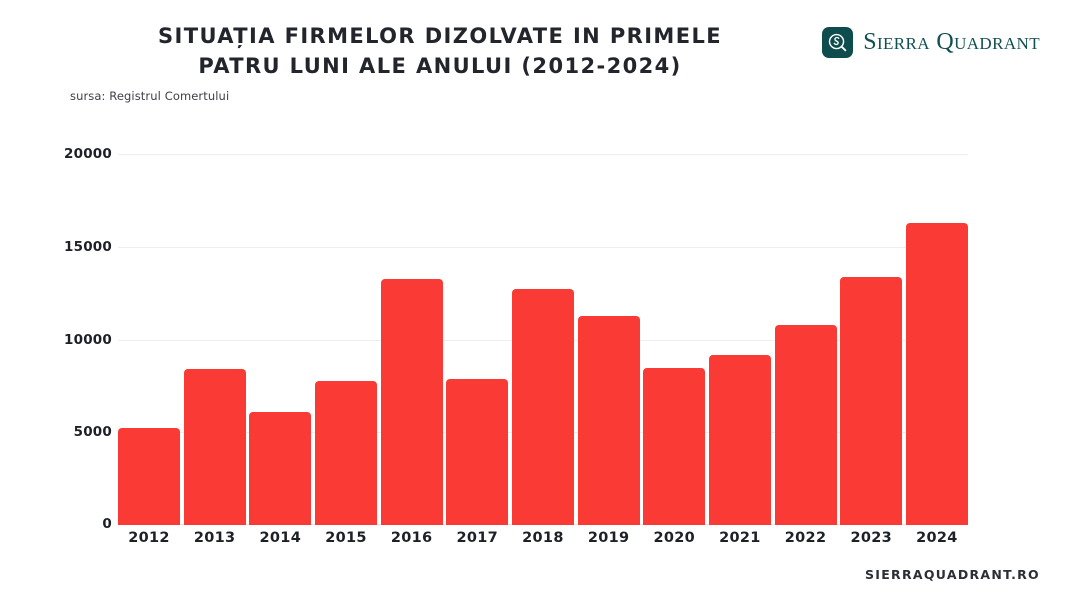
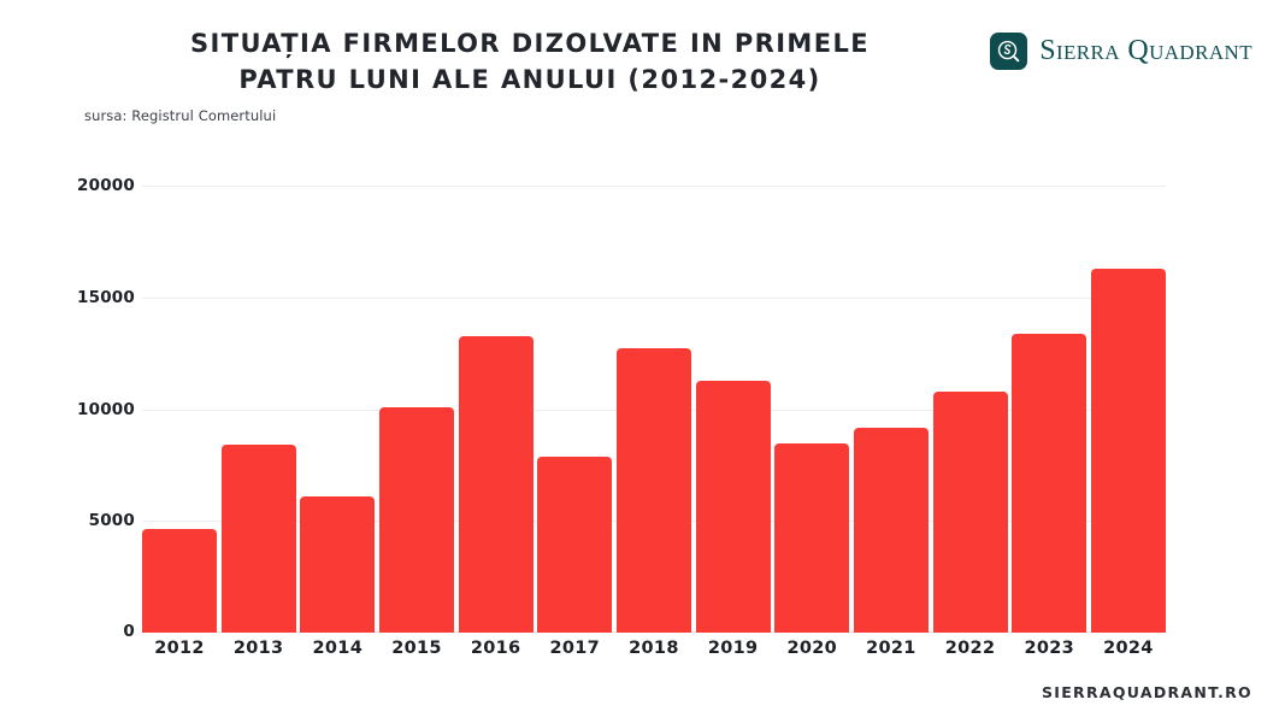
2012: 5200 -> 4600
2015: 7700 -> 10000
